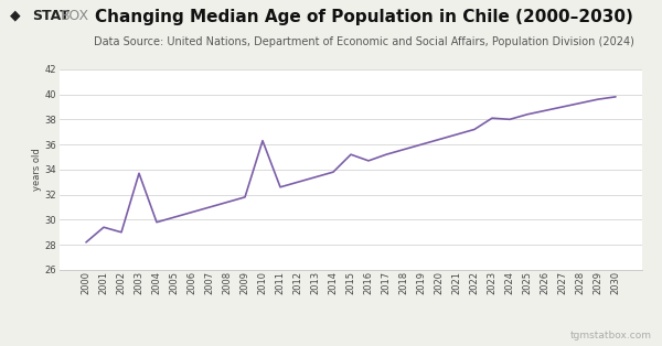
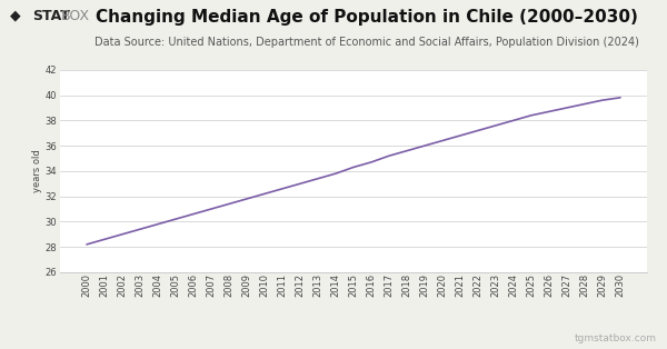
2001: 29.4 -> 28.6
2003: 33.7 -> 29.4
2010: 36.3 -> 32.2
2015: 35.2 -> 34.3
2023: 38.1 -> 37.6
